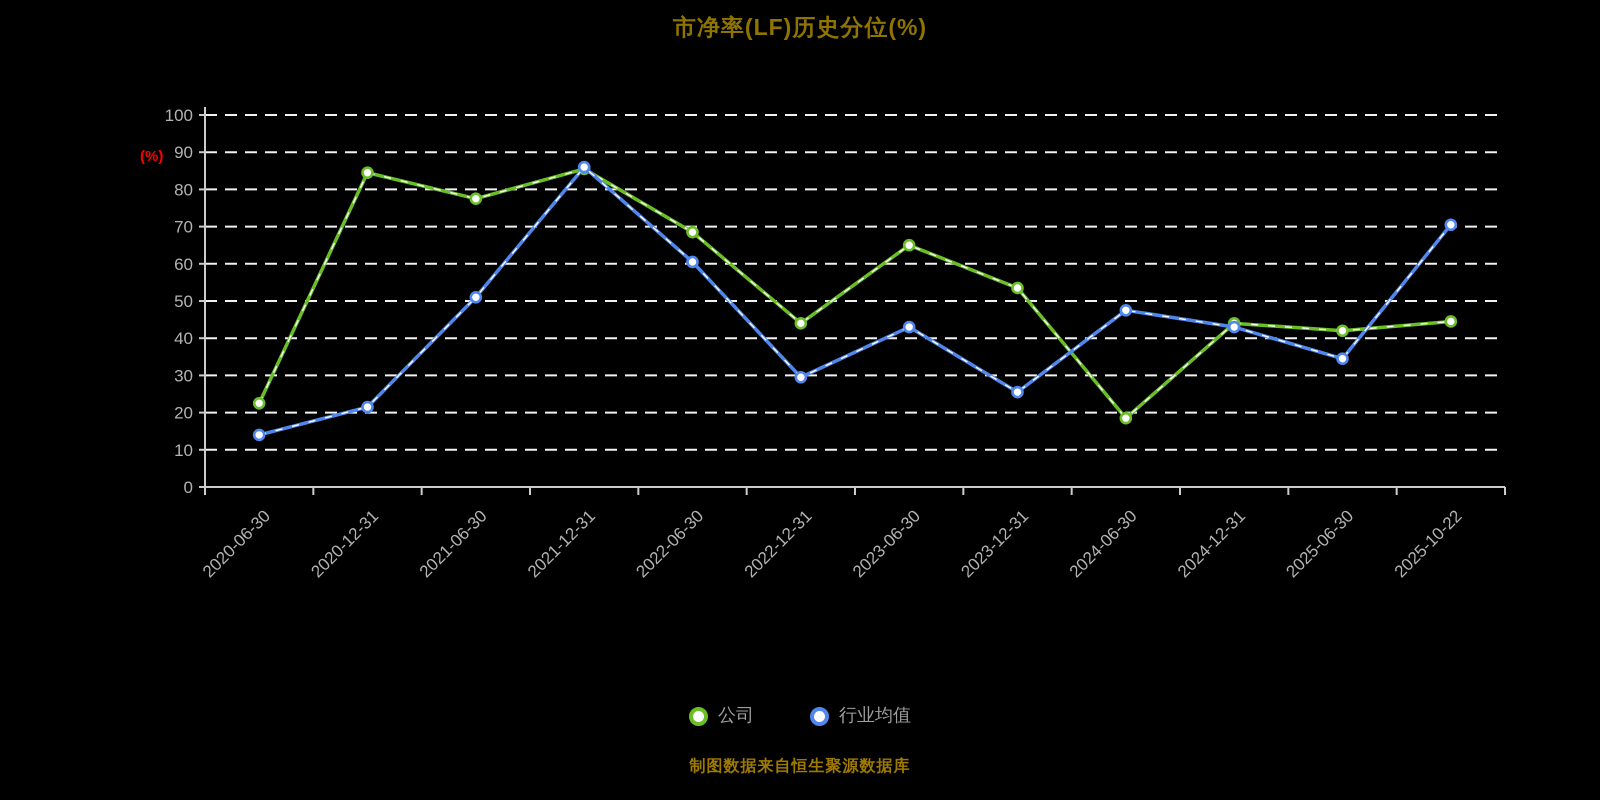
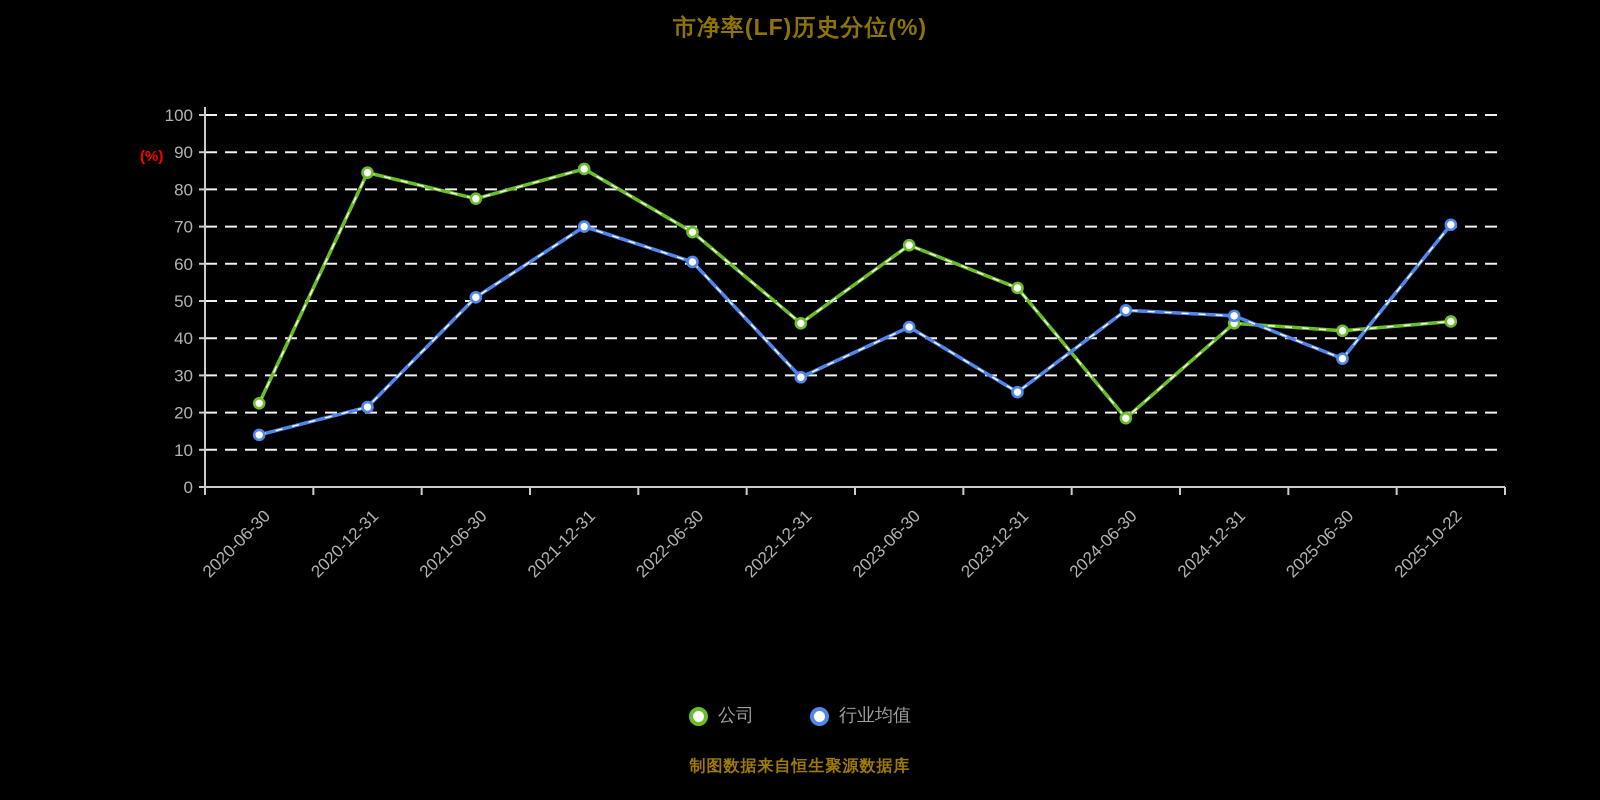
行业均值/2021-12-31: 86 -> 70
行业均值/2024-12-31: 43 -> 46
